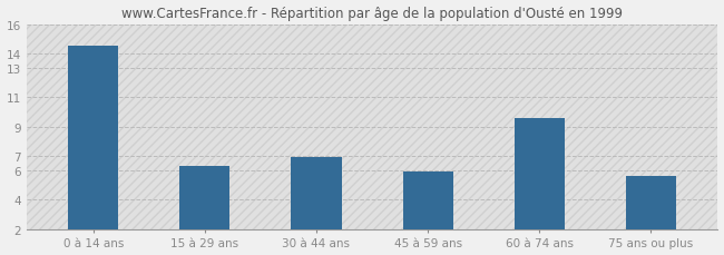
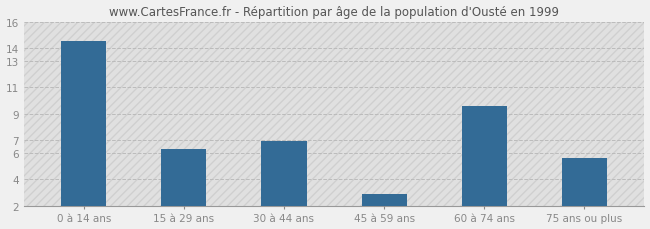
45 à 59 ans: 5.9 -> 2.9
